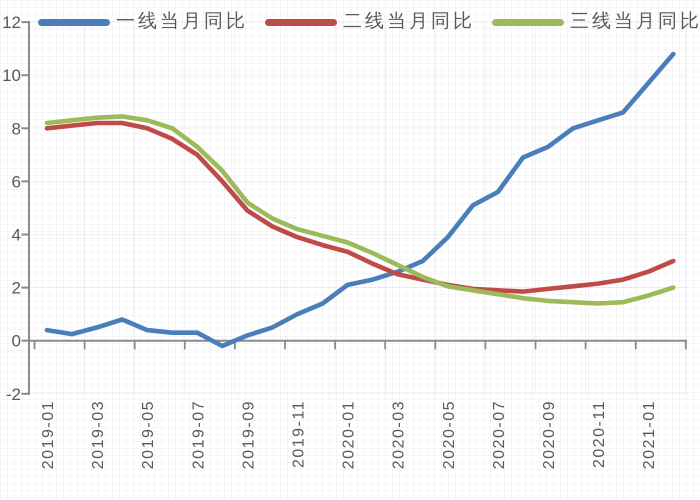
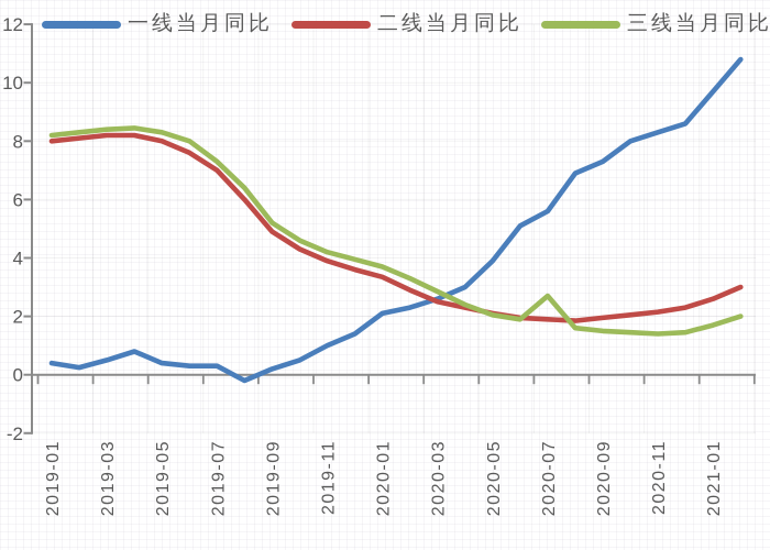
三线当月同比/2020-07: 1.8 -> 2.7
